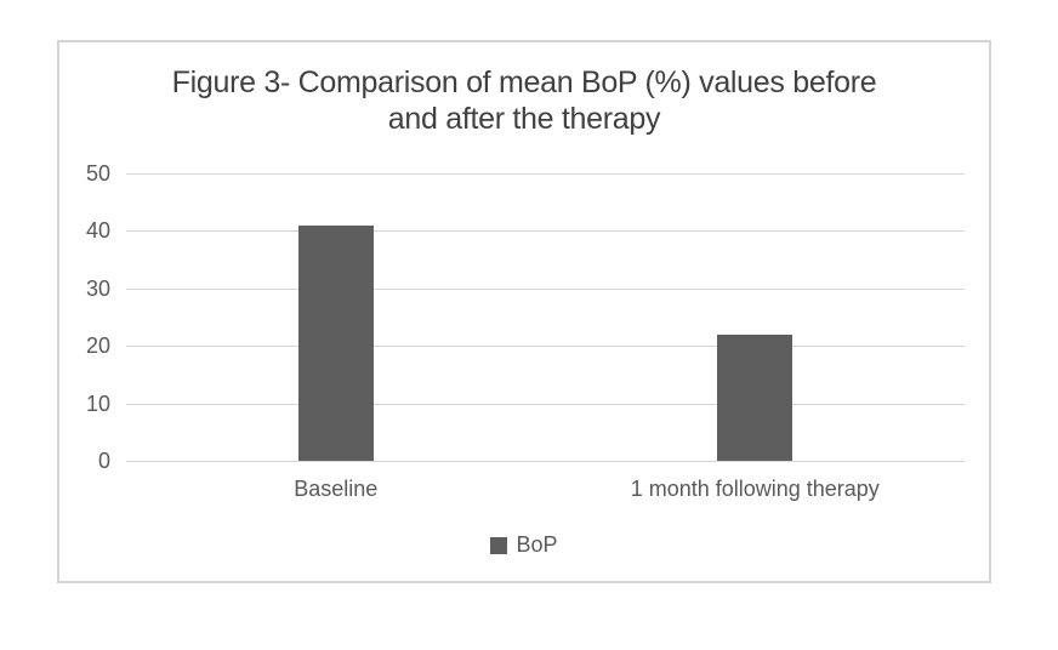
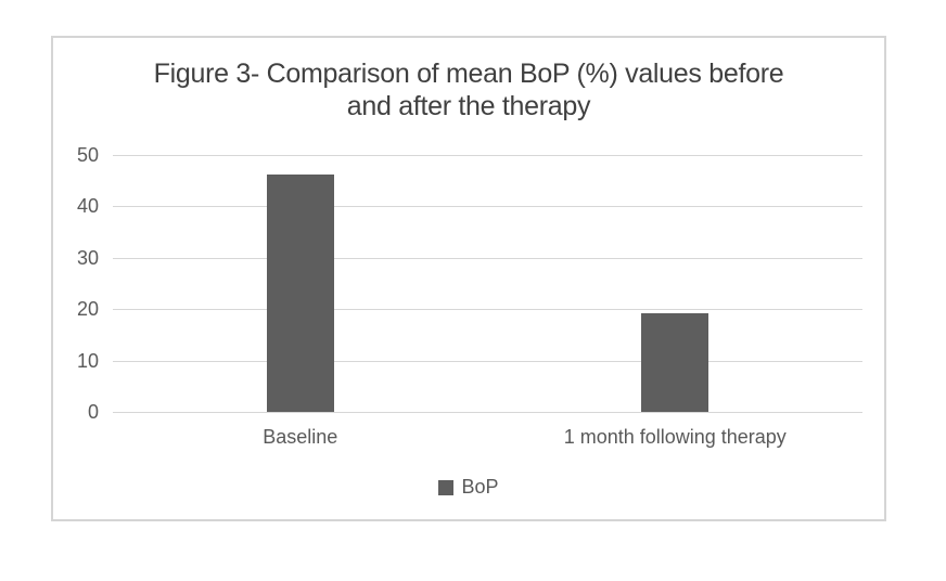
Baseline: 41 -> 46
1 month following therapy: 22 -> 19
